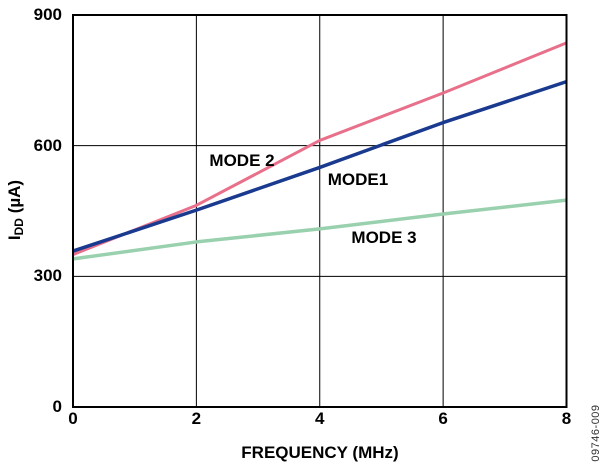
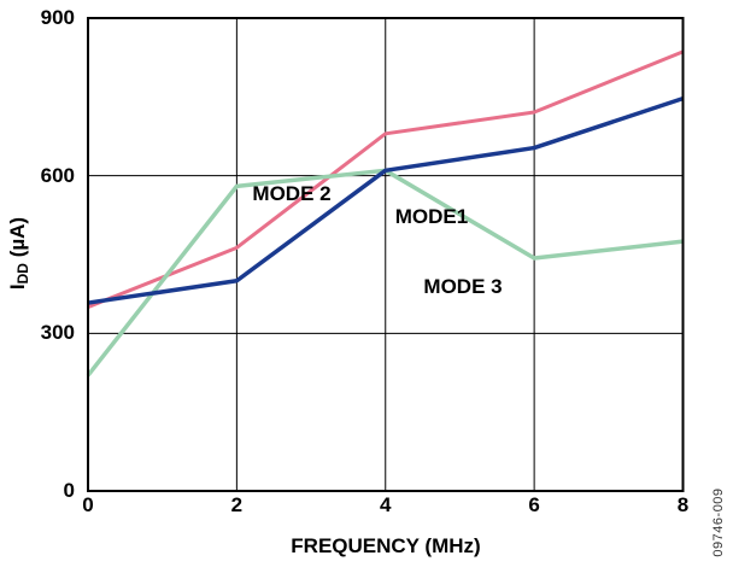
MODE 3/0: 340 -> 220
MODE 3/2: 380 -> 580
MODE1/2: 450 -> 400
MODE 2/4: 610 -> 680
MODE 3/4: 410 -> 610
MODE1/4: 550 -> 610
